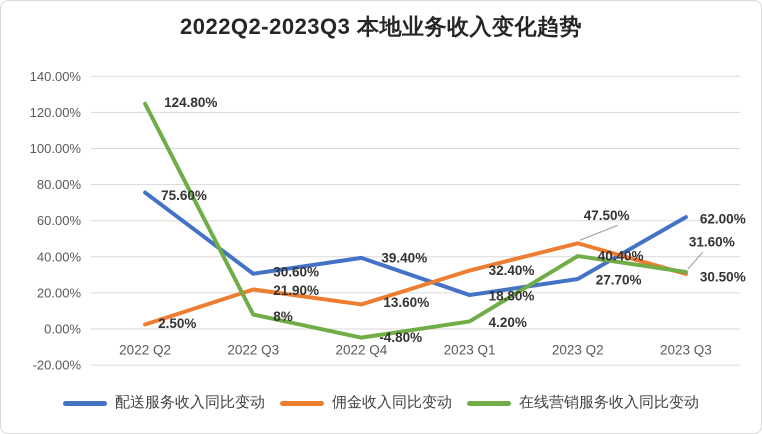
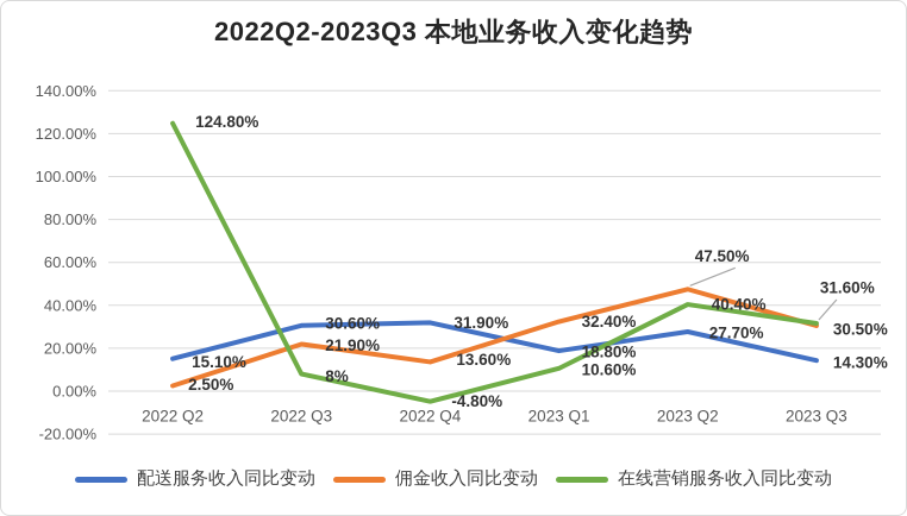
配送服务收入同比变动/2022 Q2: 75.60% -> 15.10%
配送服务收入同比变动/2022 Q4: 39.40% -> 31.90%
在线营销服务收入同比变动/2023 Q1: 4.20% -> 10.60%
配送服务收入同比变动/2023 Q3: 62.00% -> 14.30%
